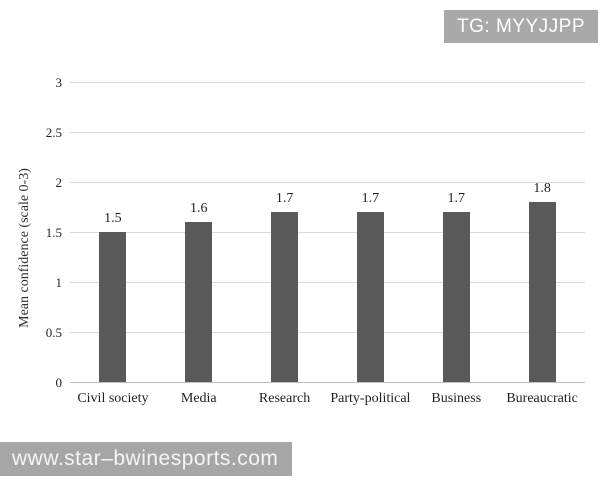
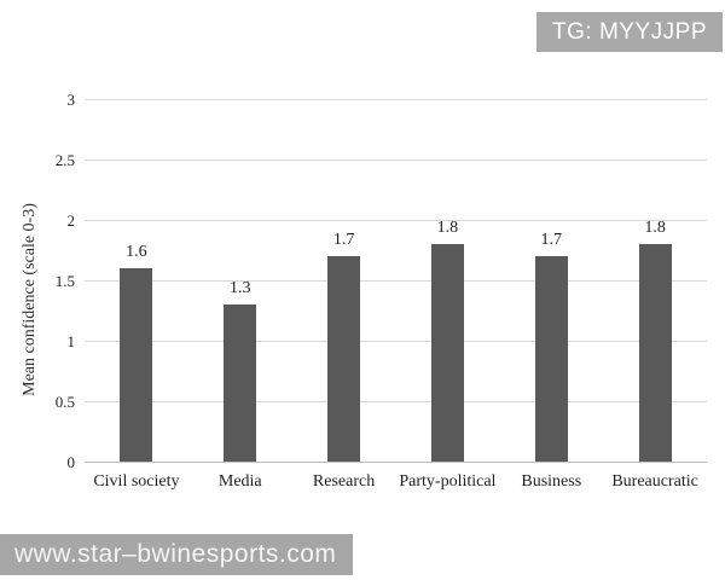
Civil society: 1.5 -> 1.6
Media: 1.6 -> 1.3
Party-political: 1.7 -> 1.8
